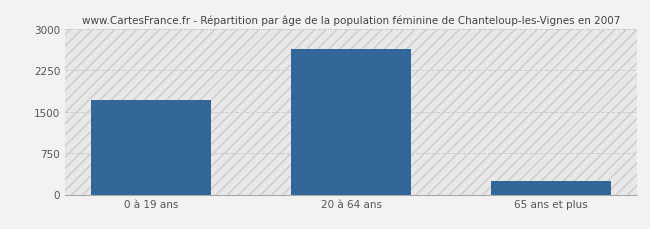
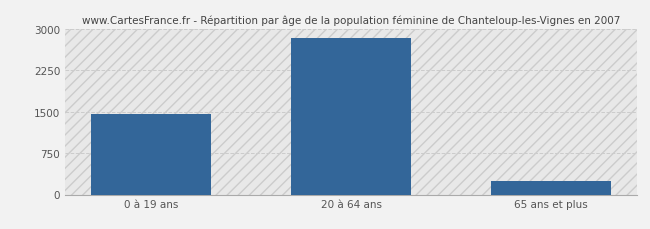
0 à 19 ans: 1720 -> 1460
20 à 64 ans: 2640 -> 2840
